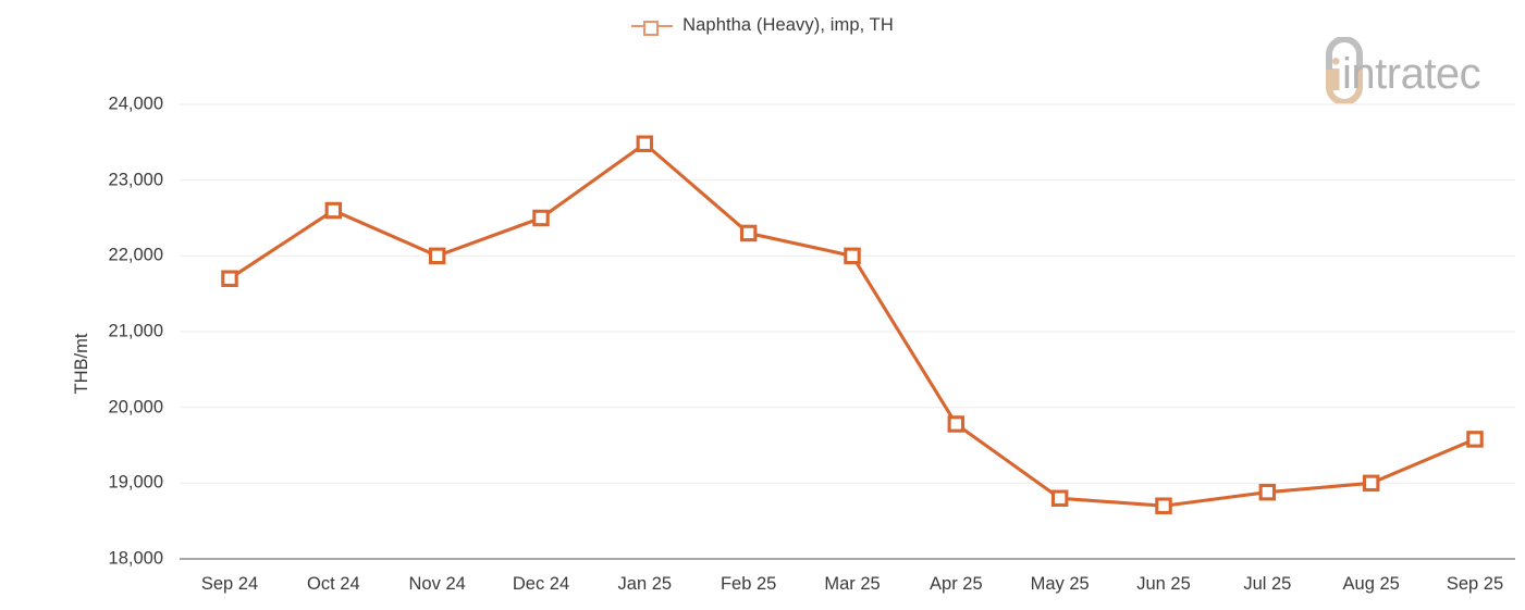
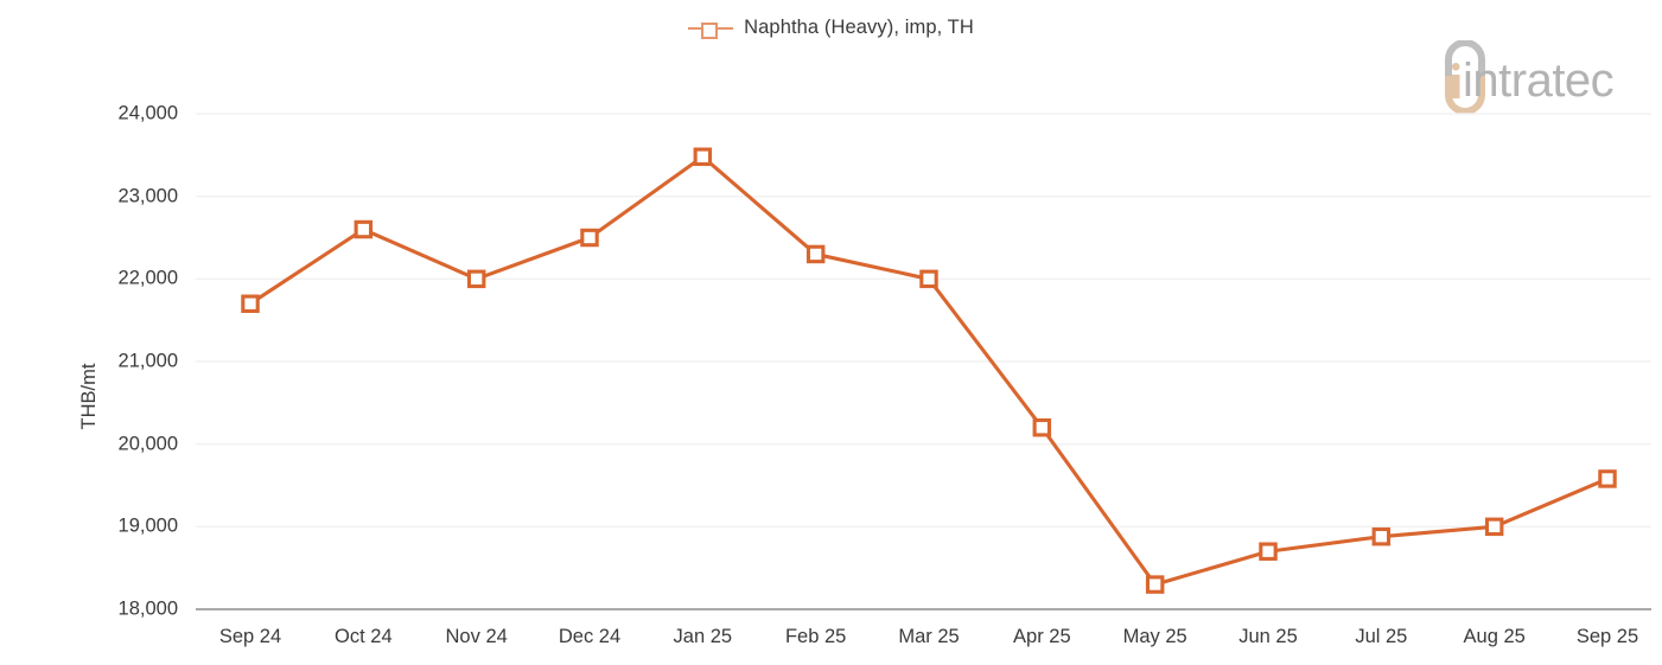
Apr 25: 19800 -> 20200
May 25: 18800 -> 18300
